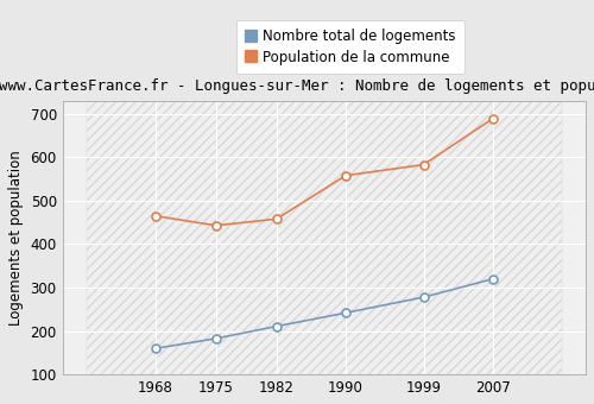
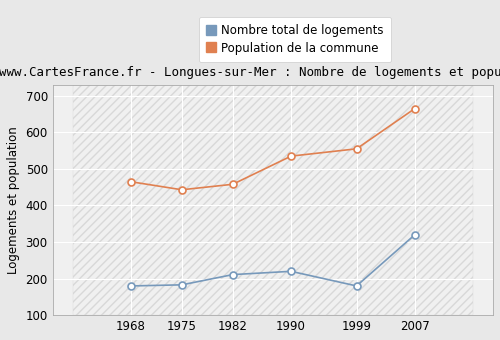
Nombre total de logements/1968: 160 -> 180
Nombre total de logements/1990: 242 -> 220
Population de la commune/1990: 558 -> 535
Nombre total de logements/1999: 278 -> 180
Population de la commune/1999: 583 -> 555
Population de la commune/2007: 689 -> 665
